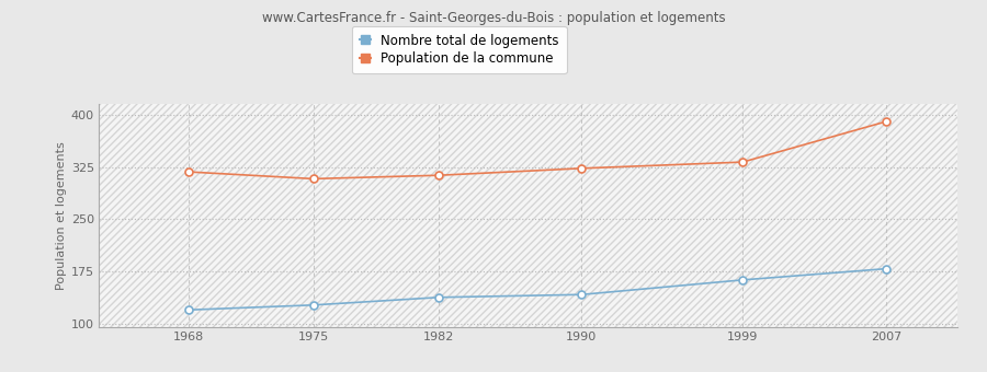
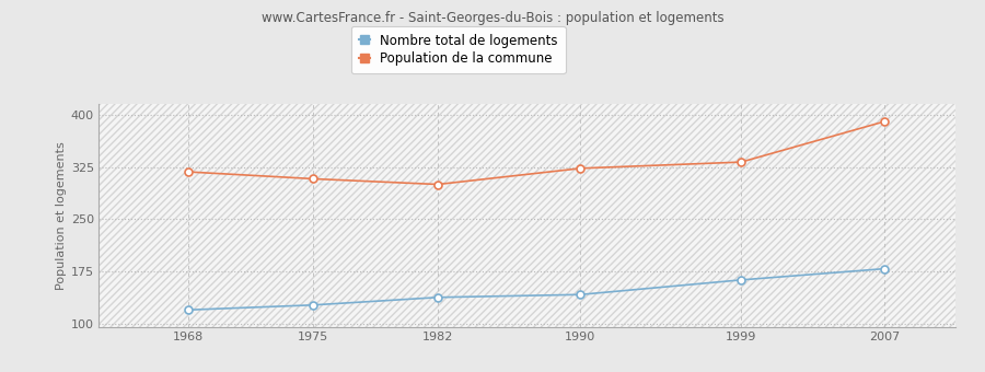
Population de la commune/1982: 313 -> 300
